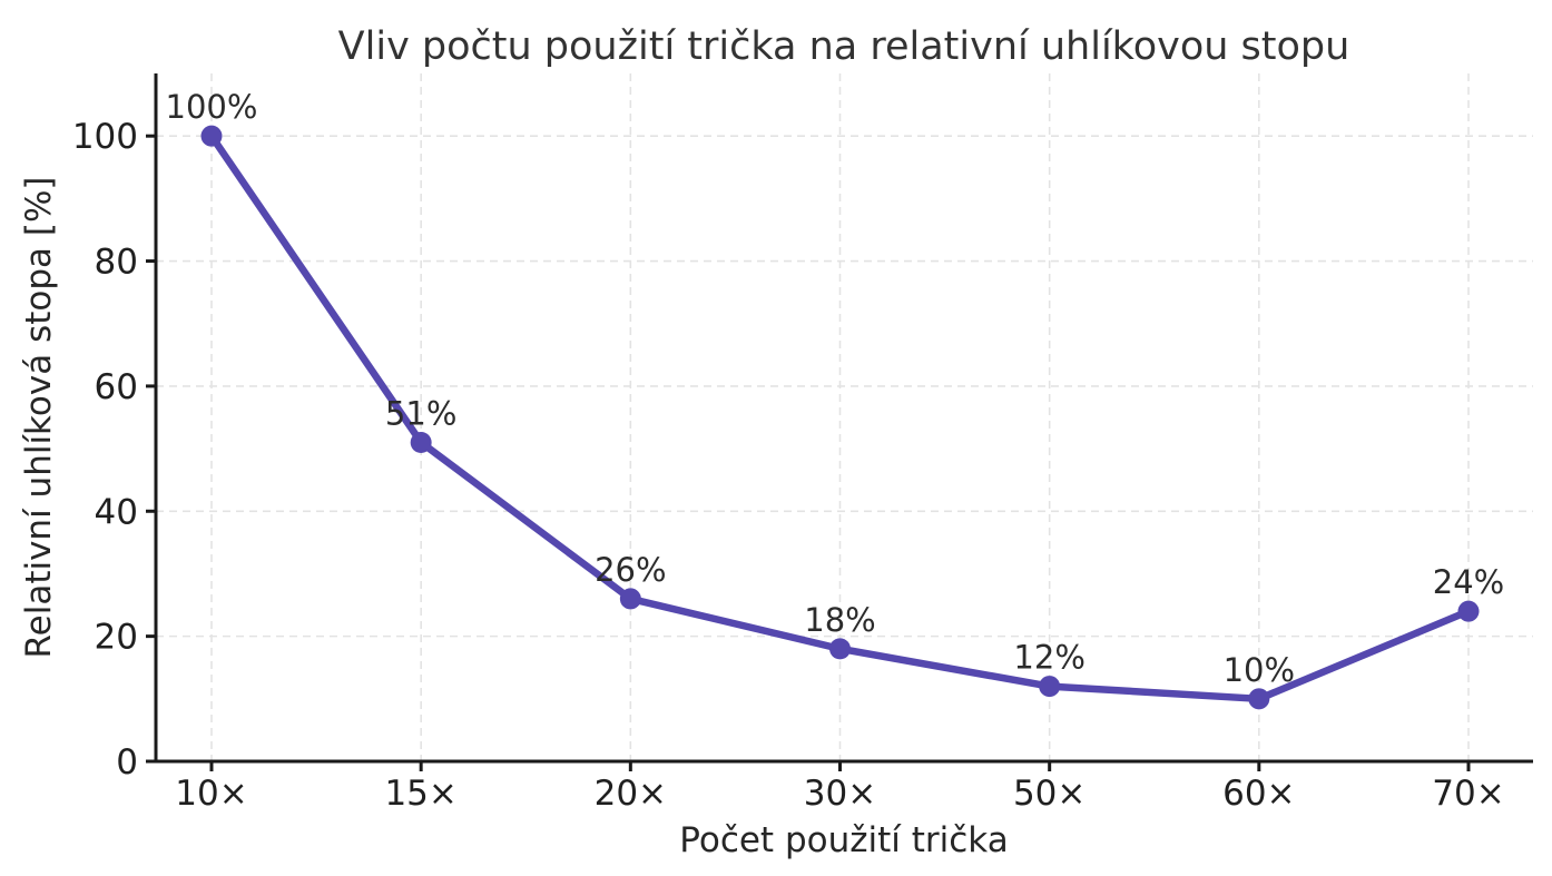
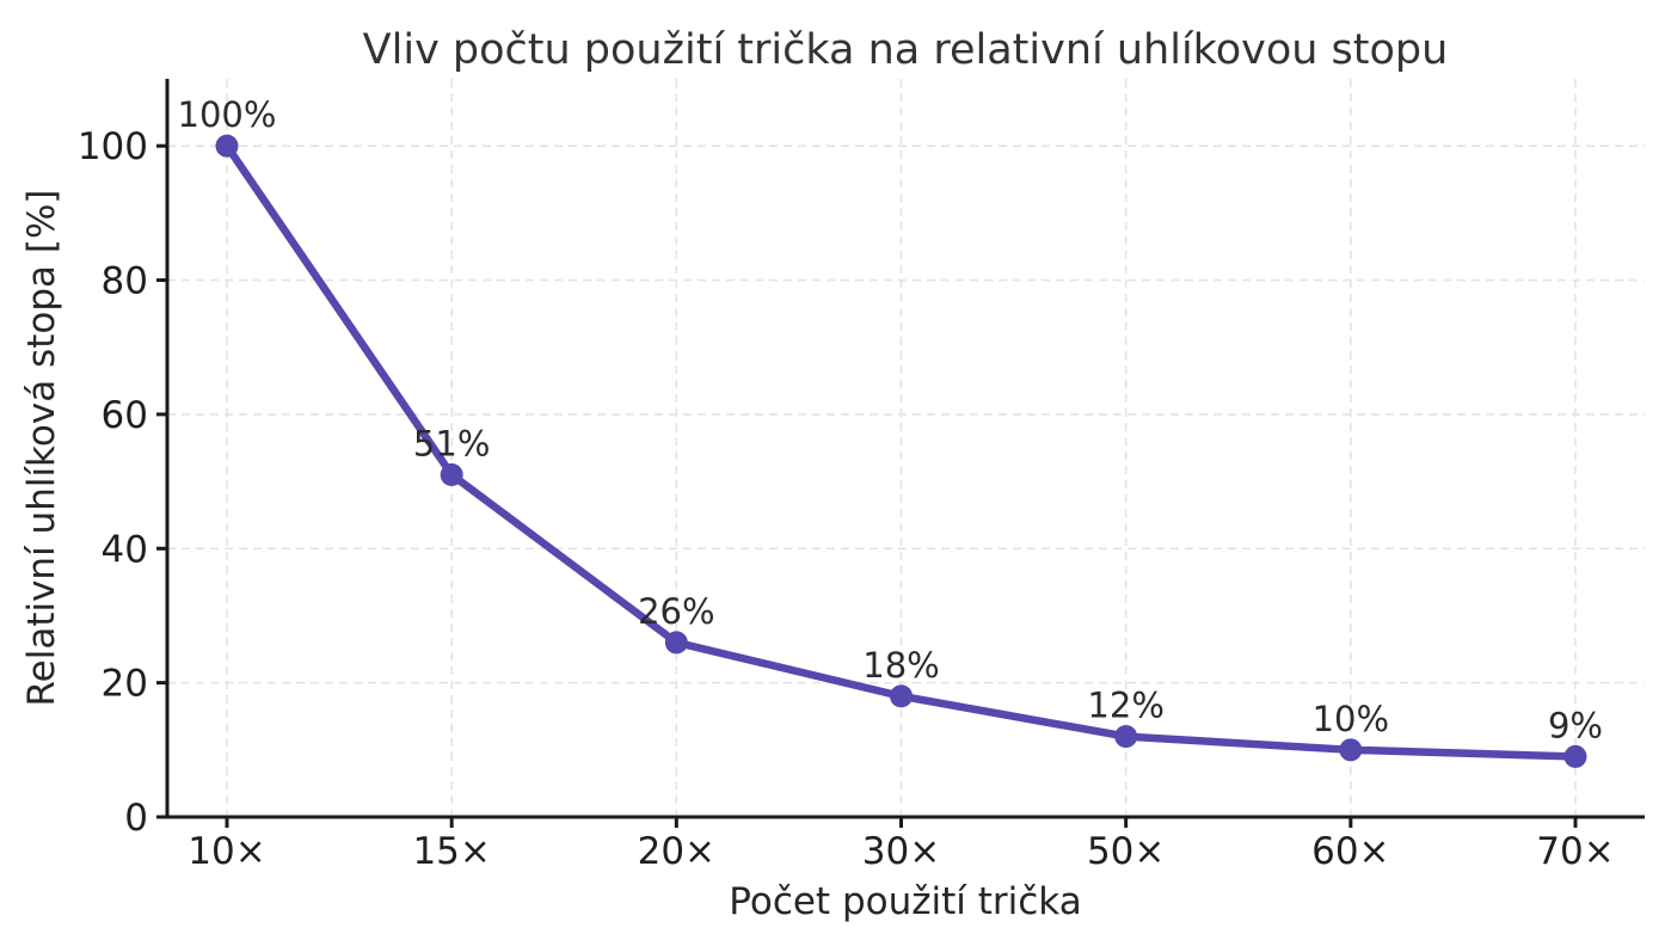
70×: 24% -> 9%
